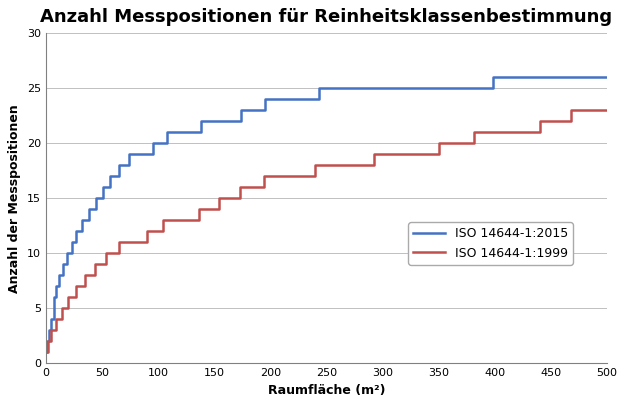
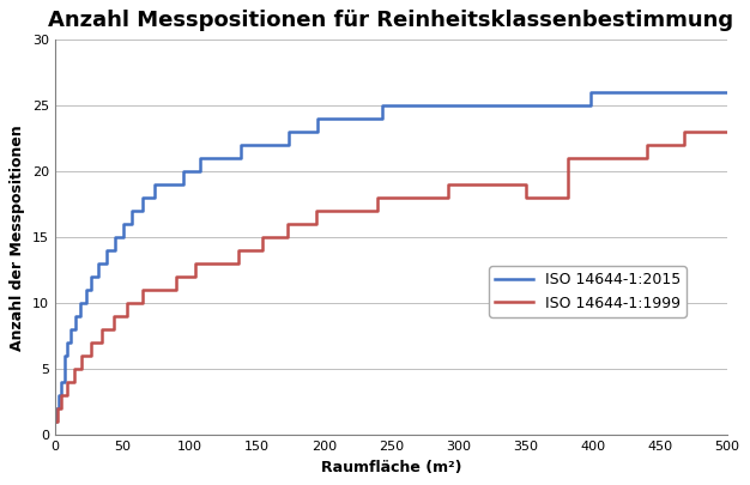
ISO 14644-1:1999/350: 20 -> 18
